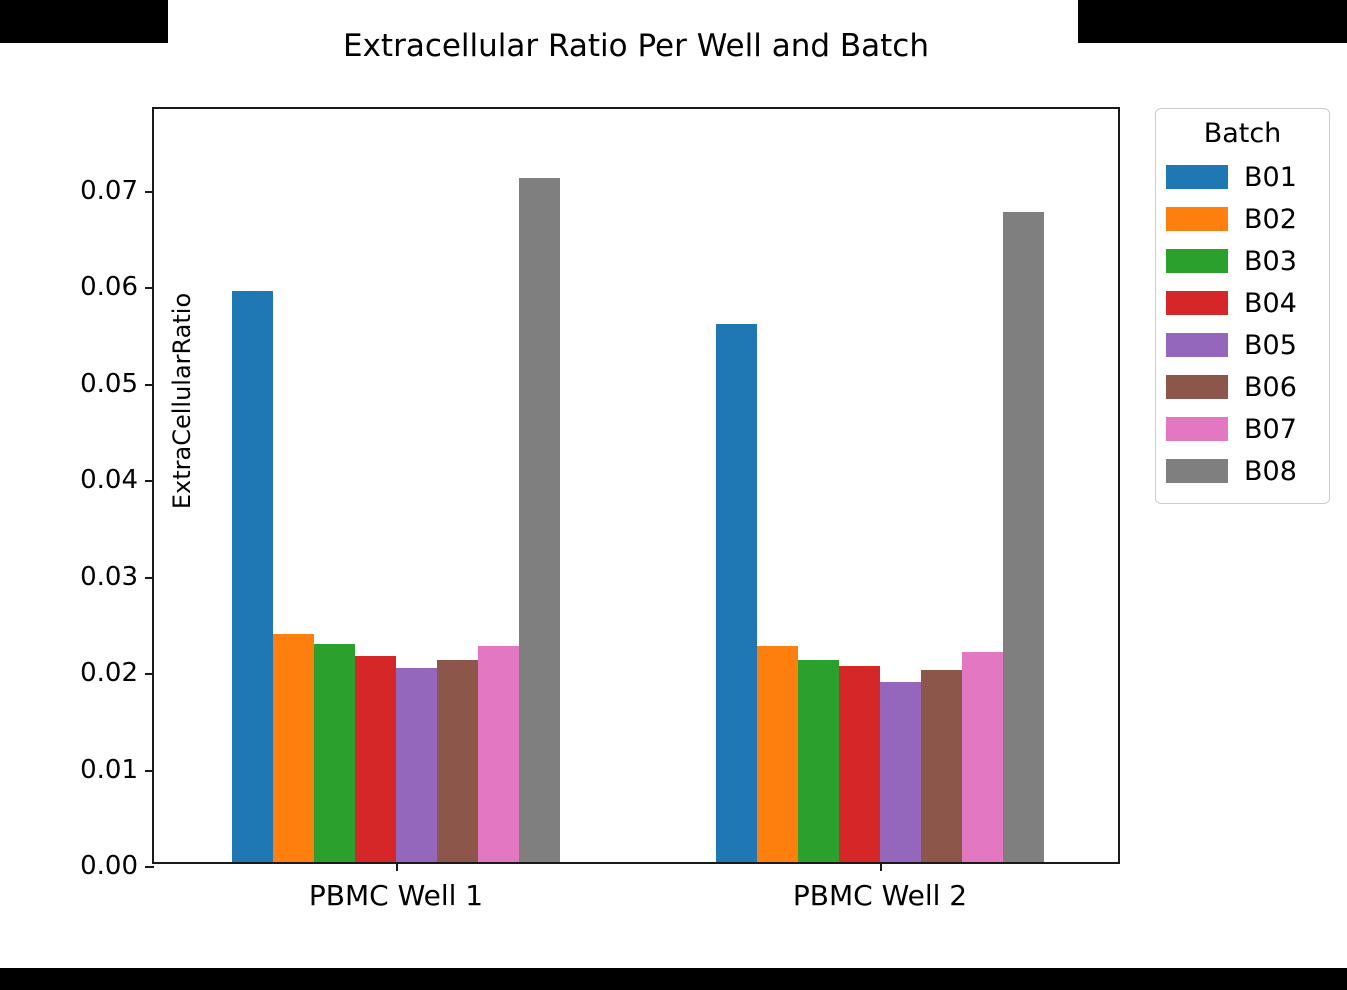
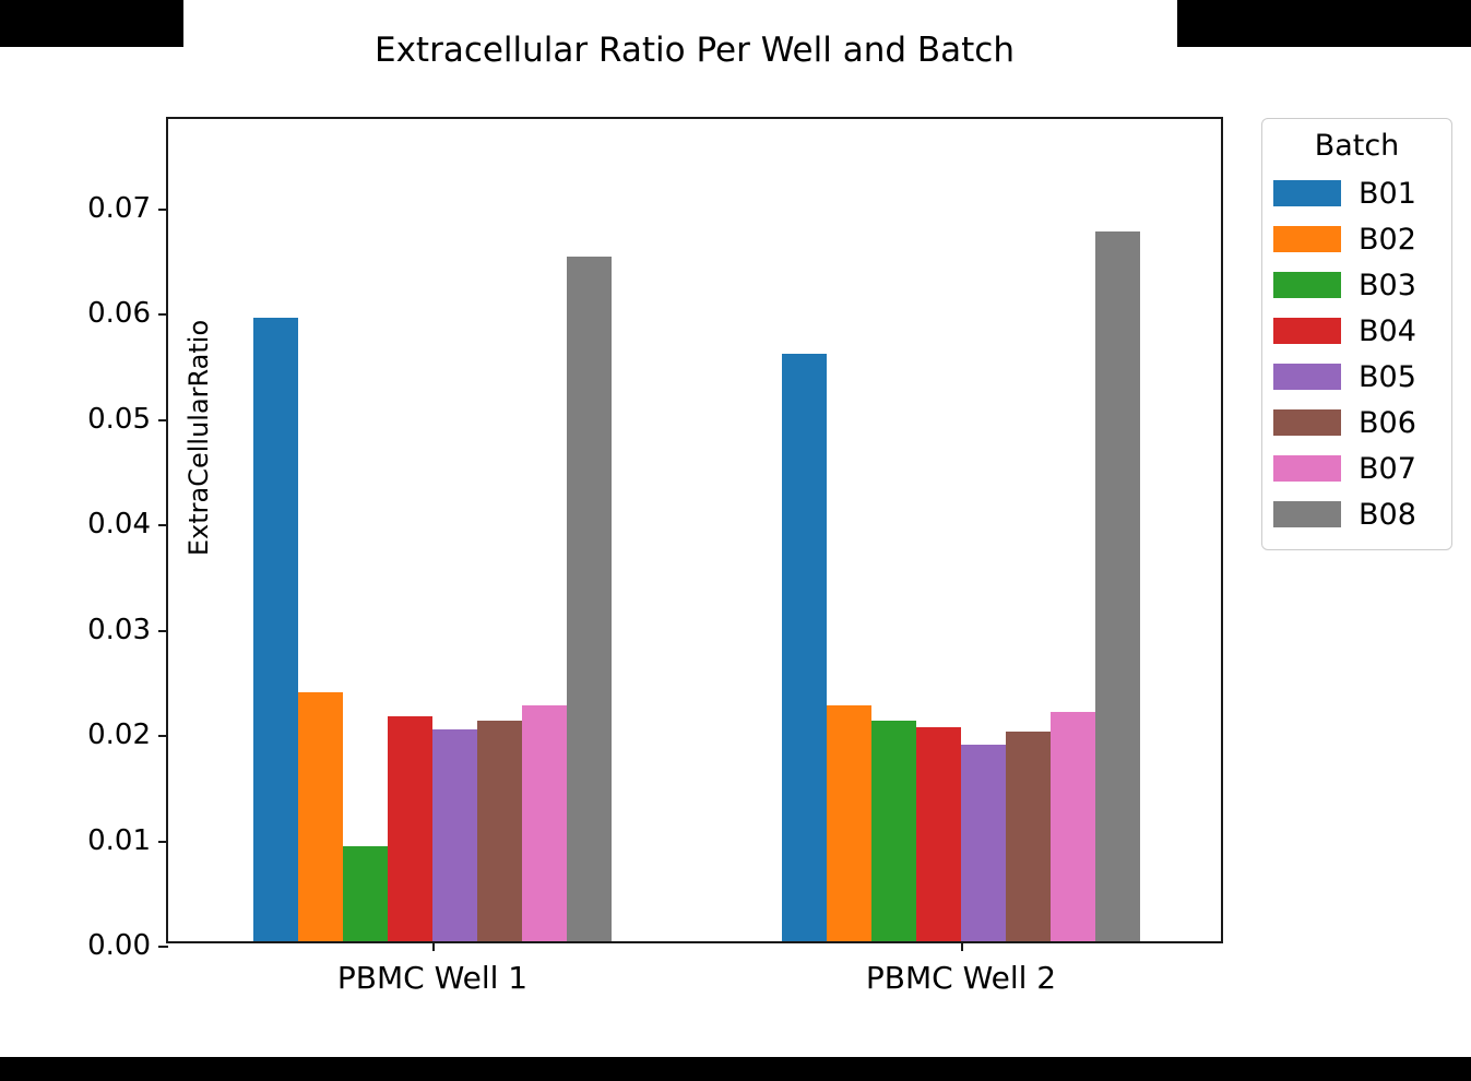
B03/PBMC Well 1: 0.023 -> 0.009
B08/PBMC Well 1: 0.071 -> 0.065
